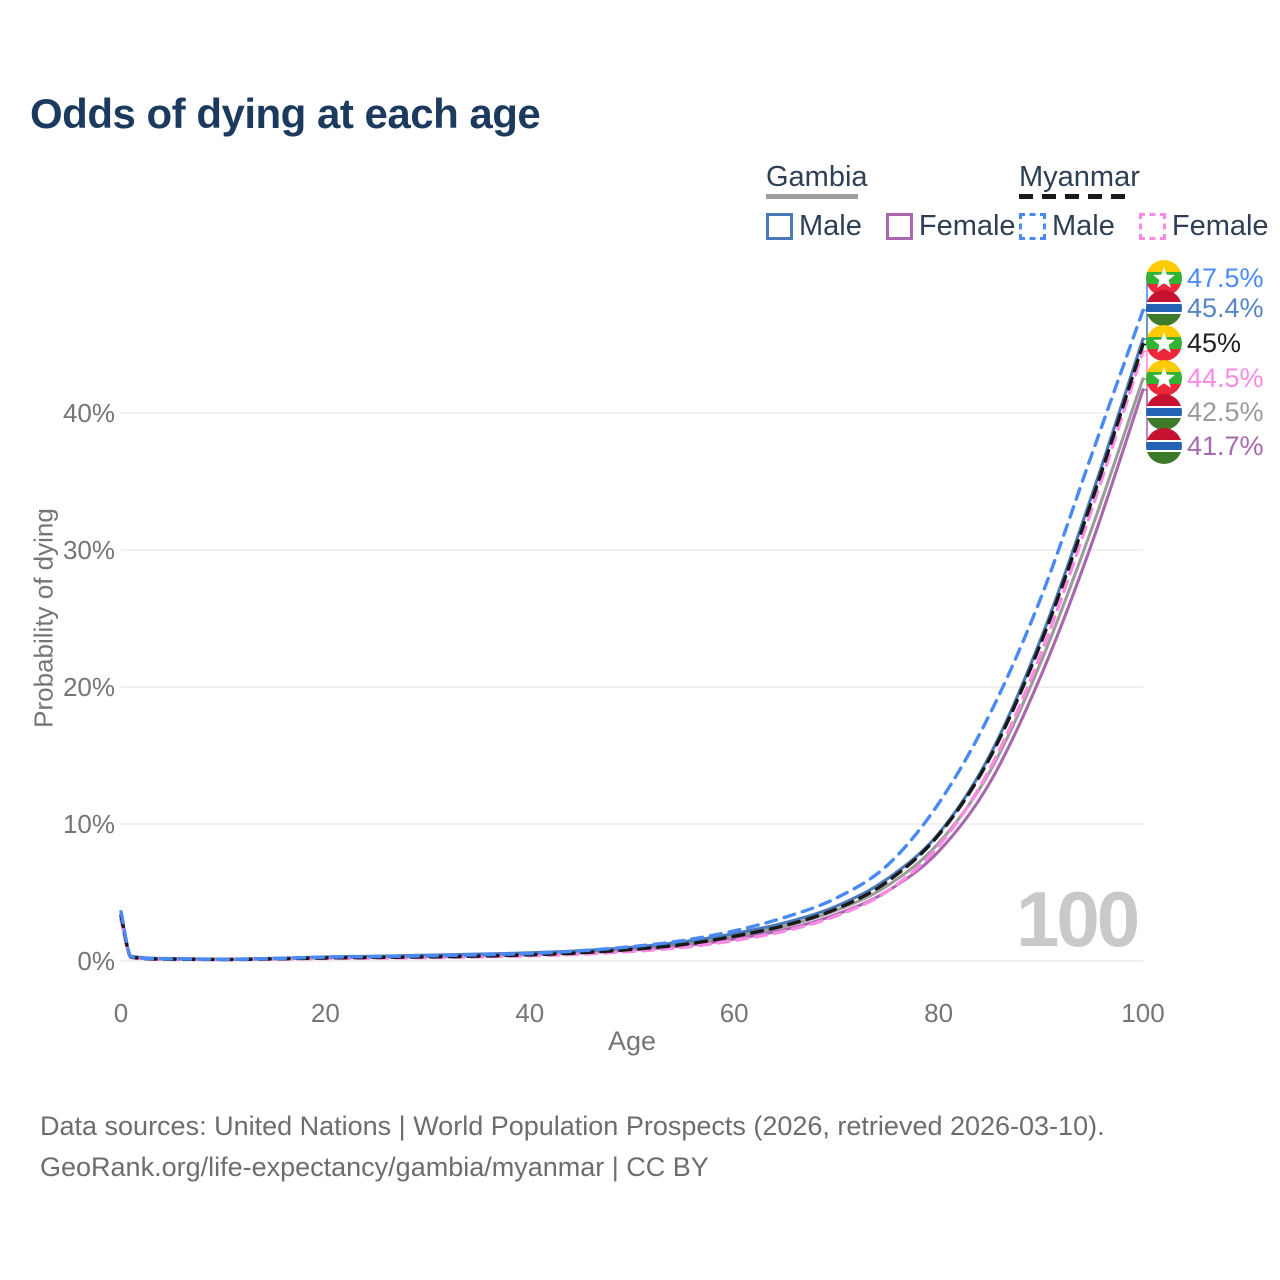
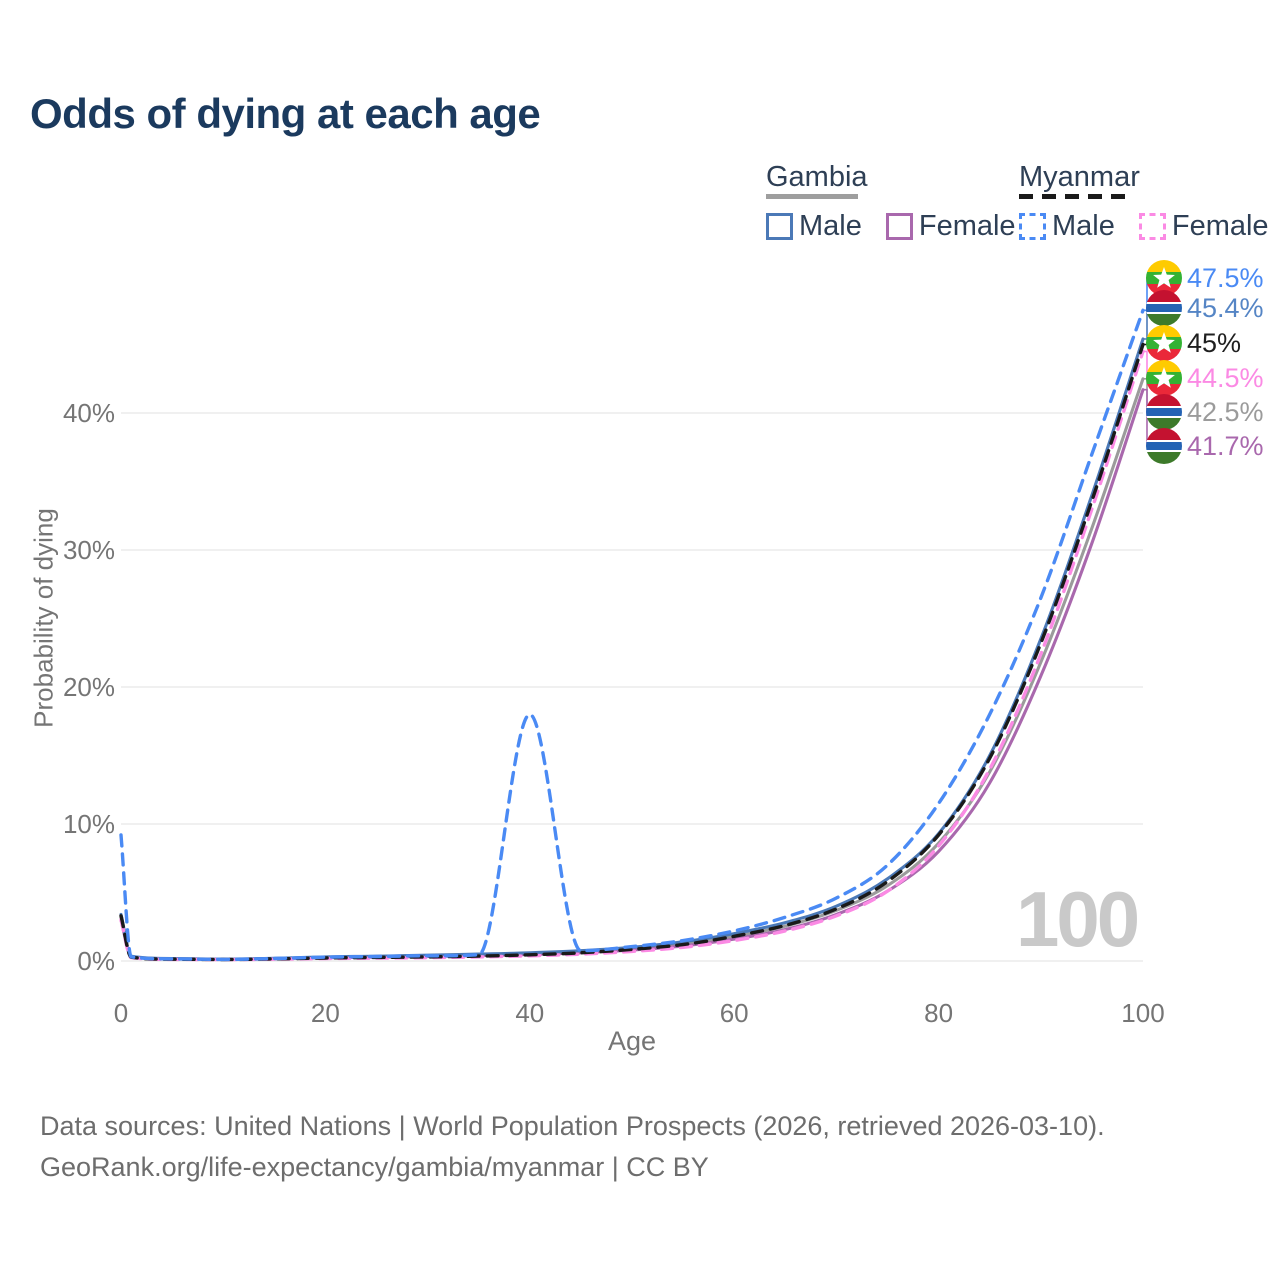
Myanmar Male/0: 3.6% -> 9.2%
Myanmar Male/40: 0.6% -> 18.0%
